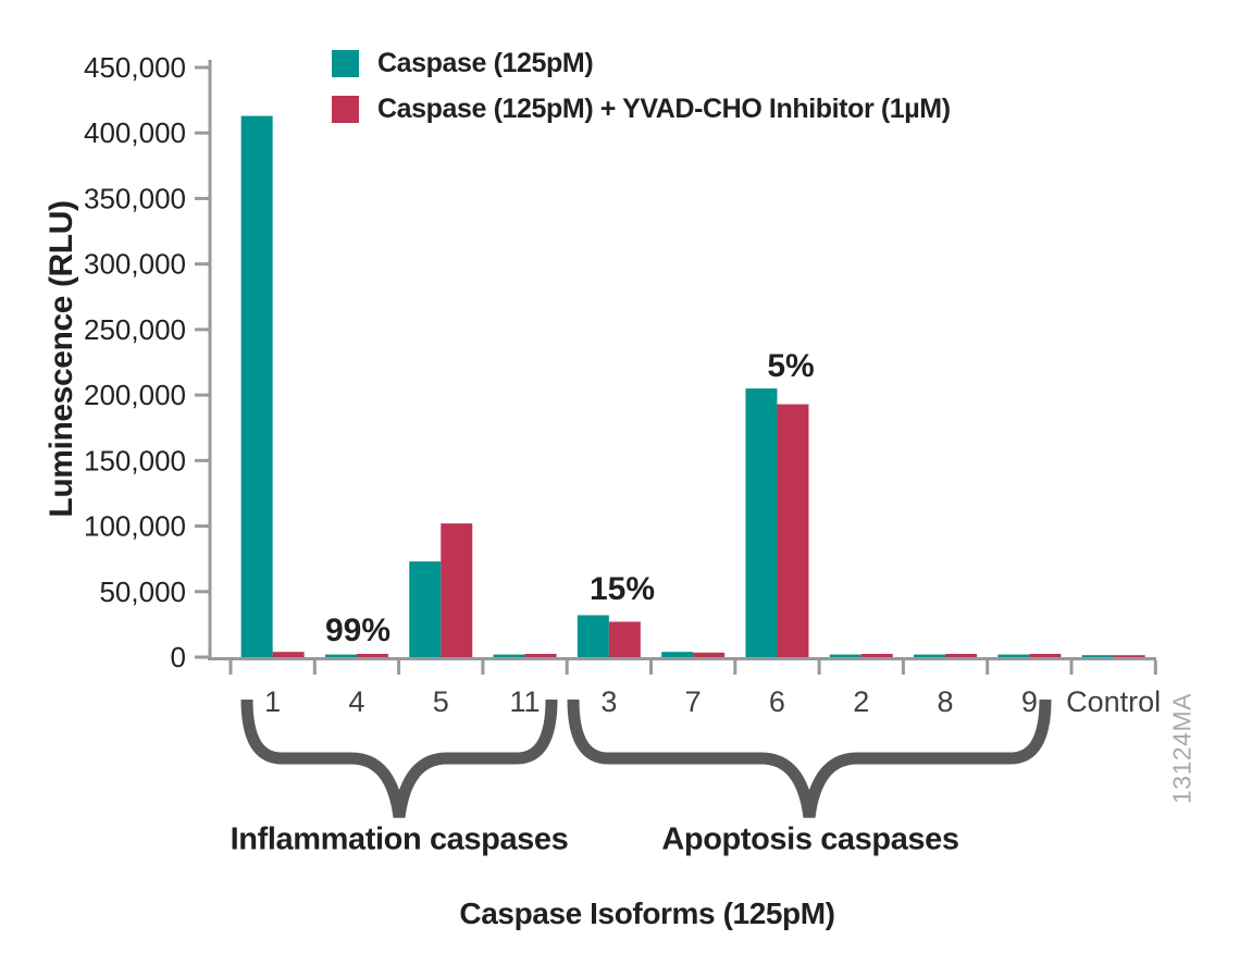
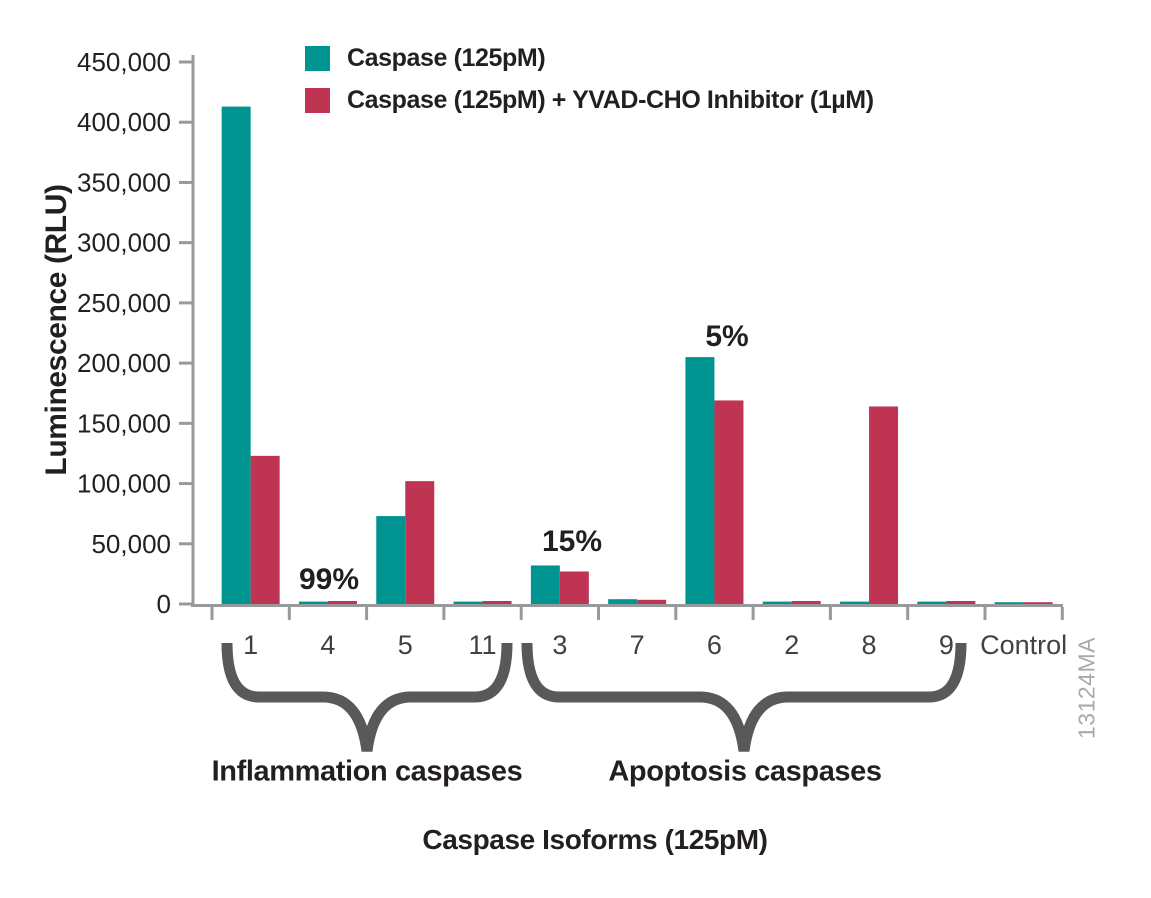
Caspase (125pM) + YVAD-CHO Inhibitor (1µM)/1: 4000 -> 123000
Caspase (125pM) + YVAD-CHO Inhibitor (1µM)/6: 193000 -> 169000
Caspase (125pM) + YVAD-CHO Inhibitor (1µM)/8: 2000 -> 164000
